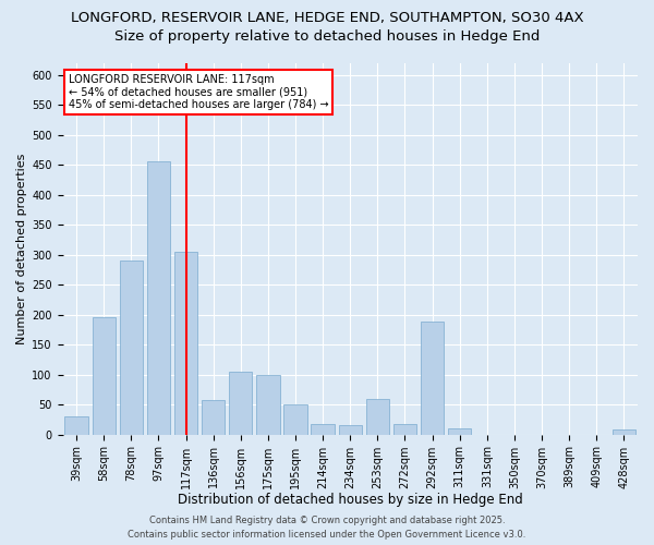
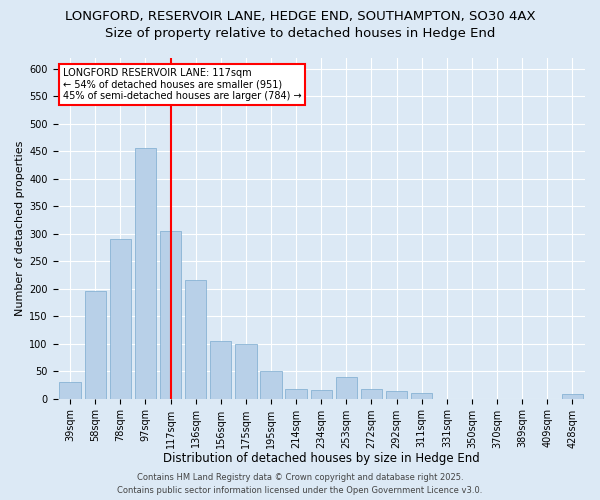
136sqm: 58 -> 215
253sqm: 60 -> 40
292sqm: 188 -> 14
